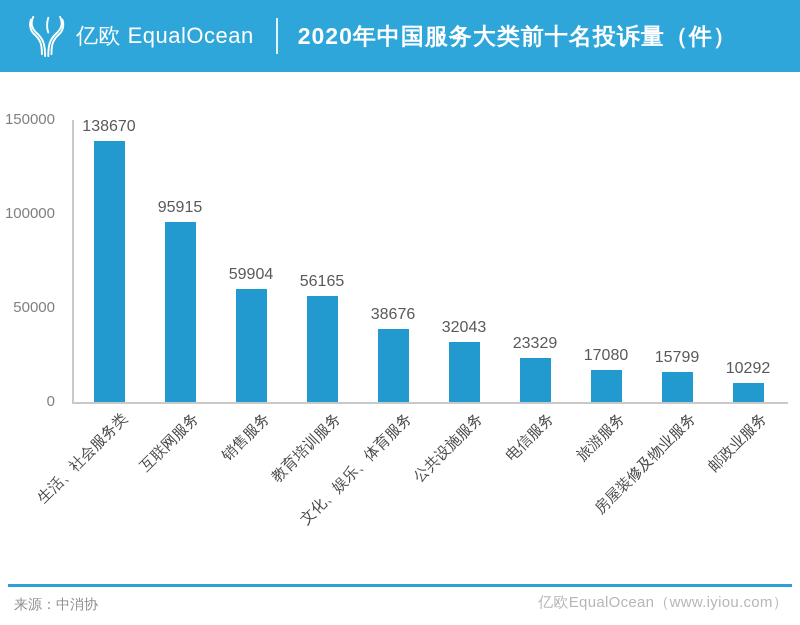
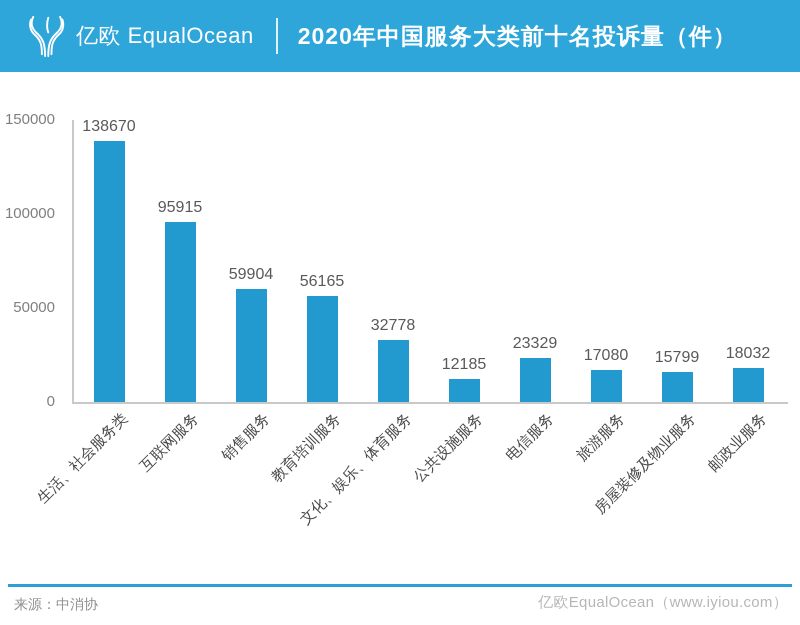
文化、娱乐、体育服务: 38676 -> 32778
公共设施服务: 32043 -> 12185
邮政业服务: 10292 -> 18032
